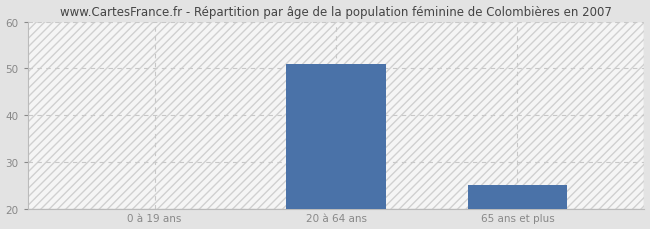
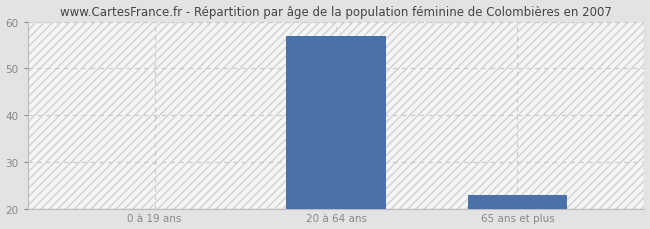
20 à 64 ans: 51 -> 57
65 ans et plus: 25 -> 23
